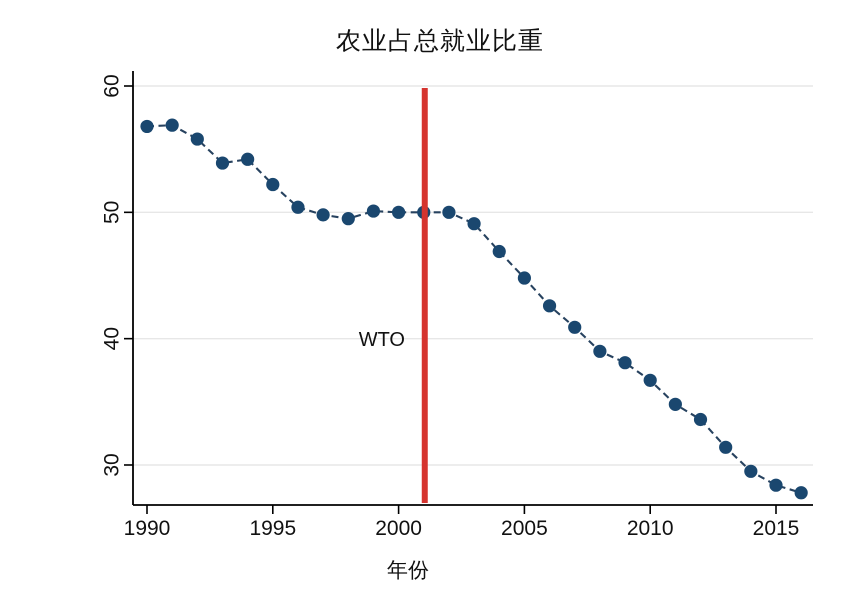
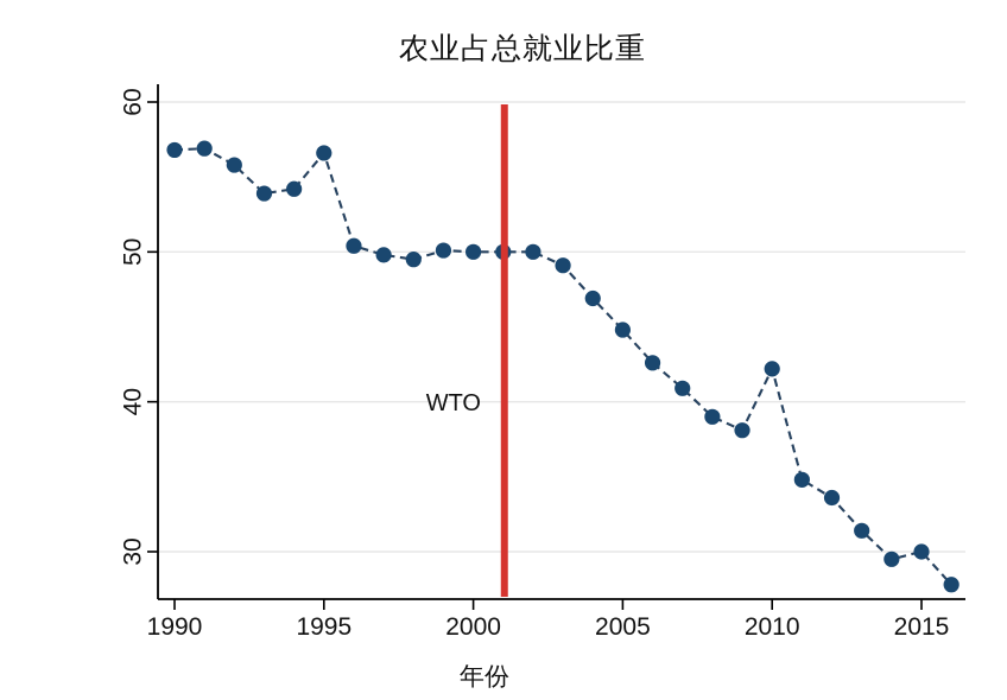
1995: 52.2 -> 56.6
2010: 36.7 -> 42.2
2015: 28.4 -> 30.0
